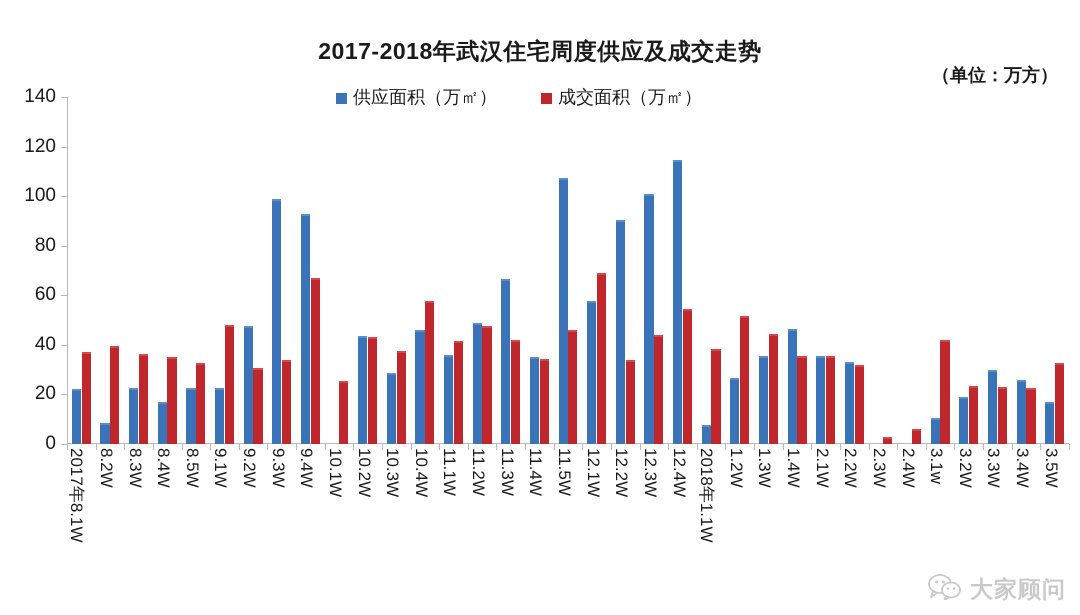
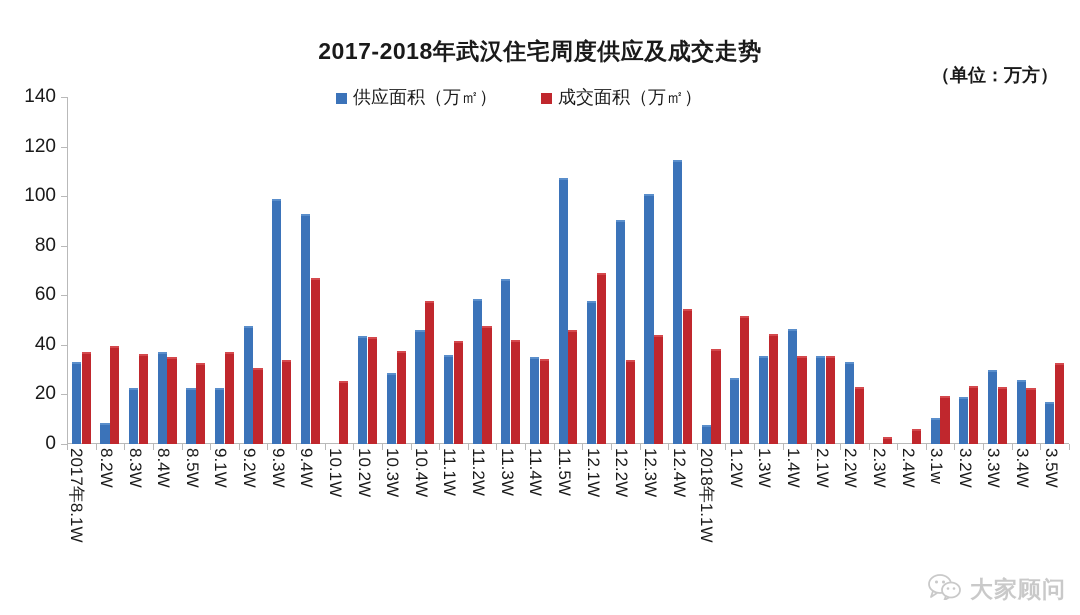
供应面积（万㎡）/2017年8.1W: 22 -> 33
供应面积（万㎡）/8.4W: 17 -> 37
成交面积（万㎡）/9.1W: 48 -> 37
供应面积（万㎡）/11.2W: 49 -> 58
成交面积（万㎡）/2.2W: 32 -> 23
成交面积（万㎡）/3.1w: 42 -> 20
